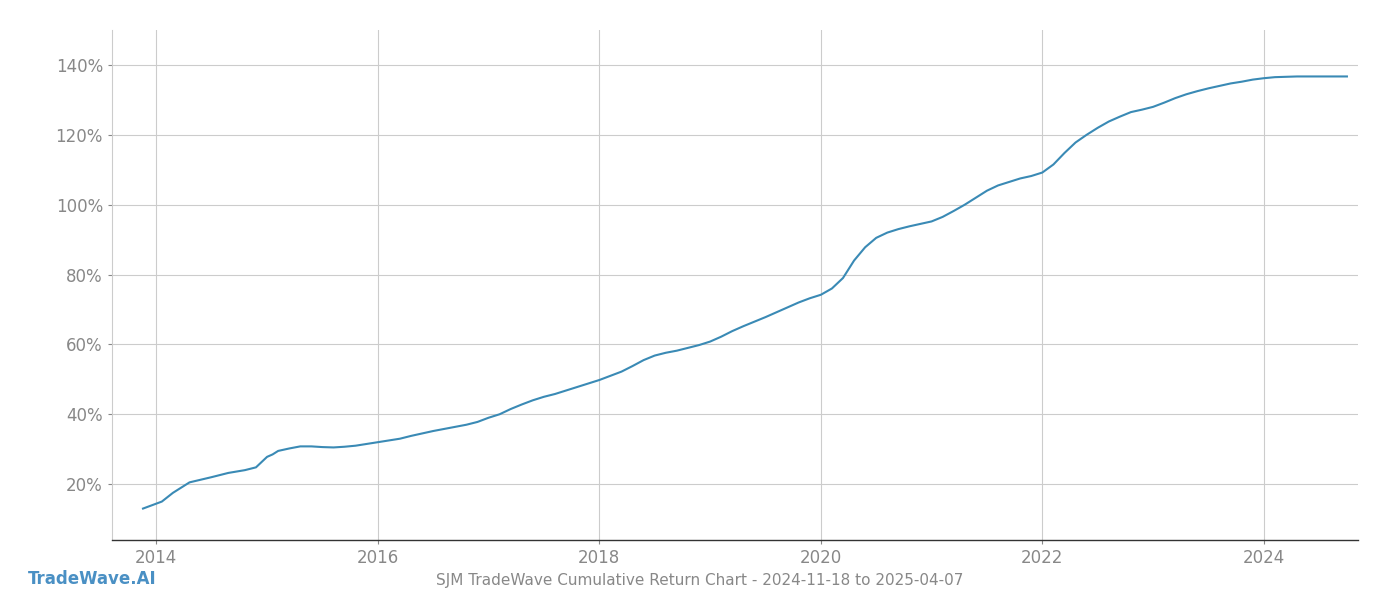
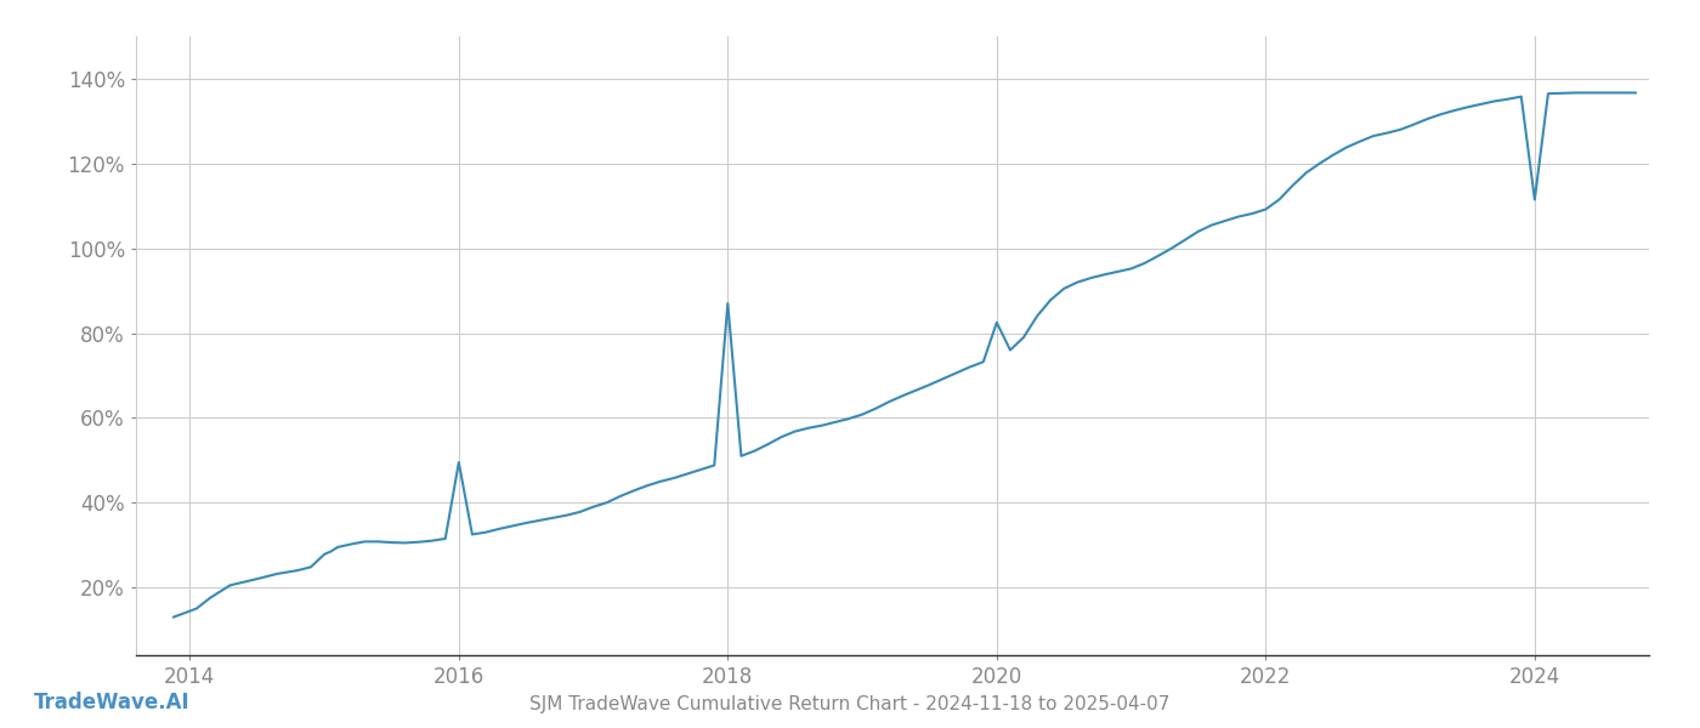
2016: 32.0% -> 49.5%
2018: 49.8% -> 87.0%
2020: 74.2% -> 82.5%
2024: 136.2% -> 111.5%
